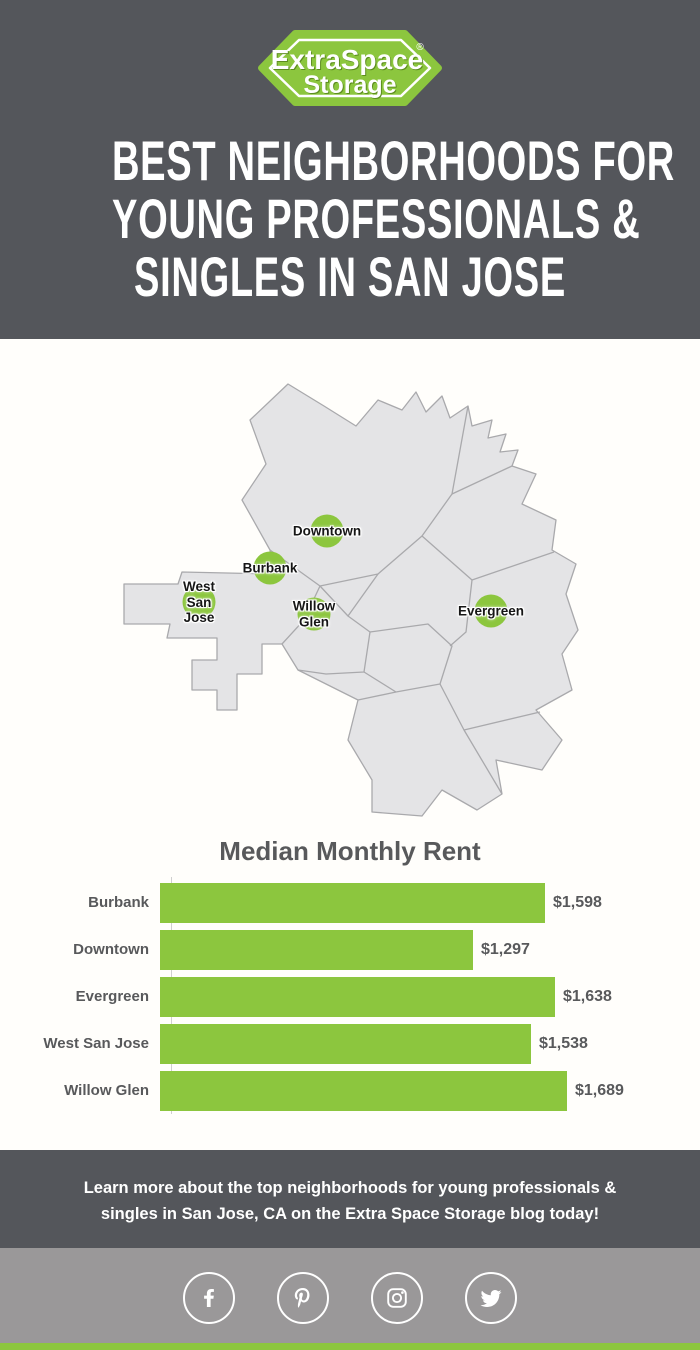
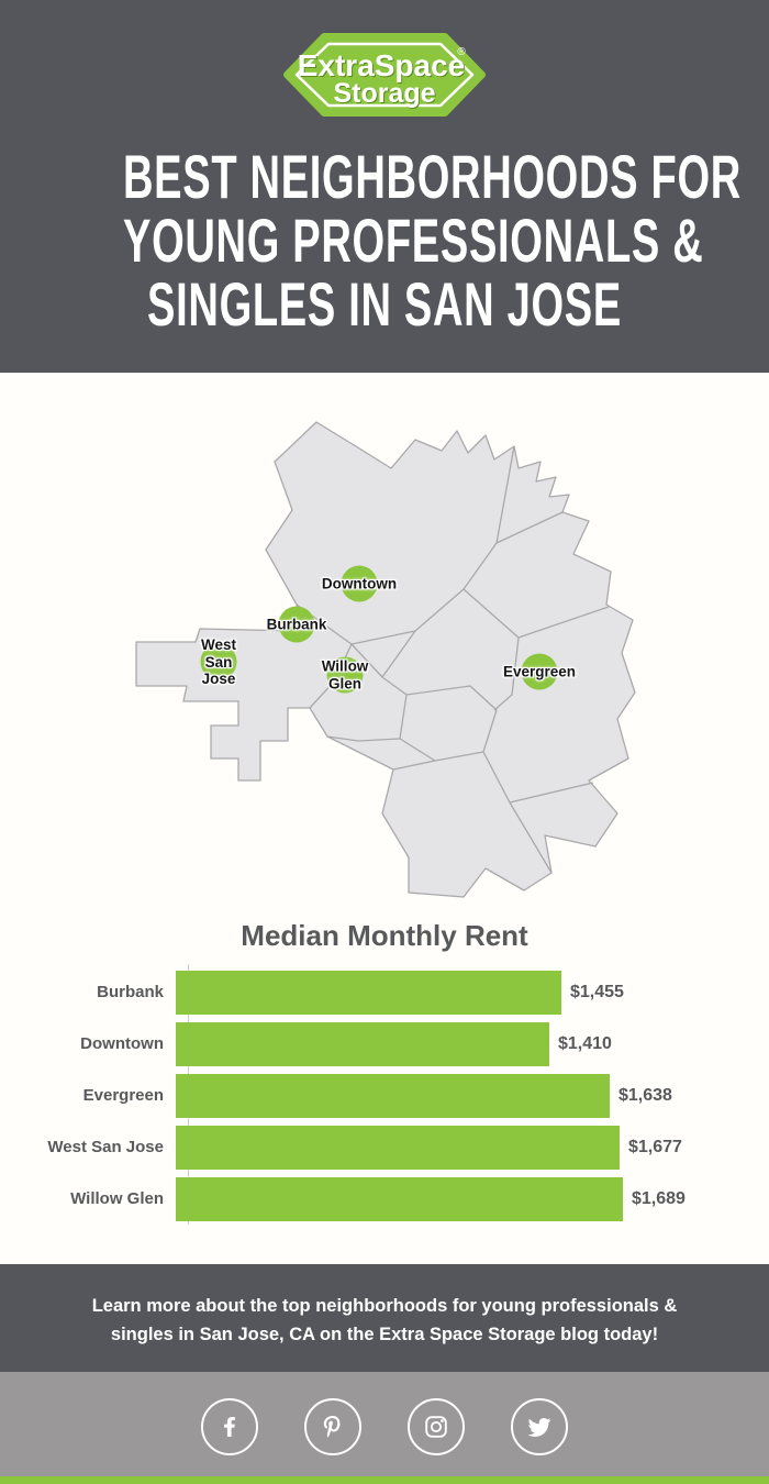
Burbank: $1,598 -> $1,455
Downtown: $1,297 -> $1,410
West San Jose: $1,538 -> $1,677
